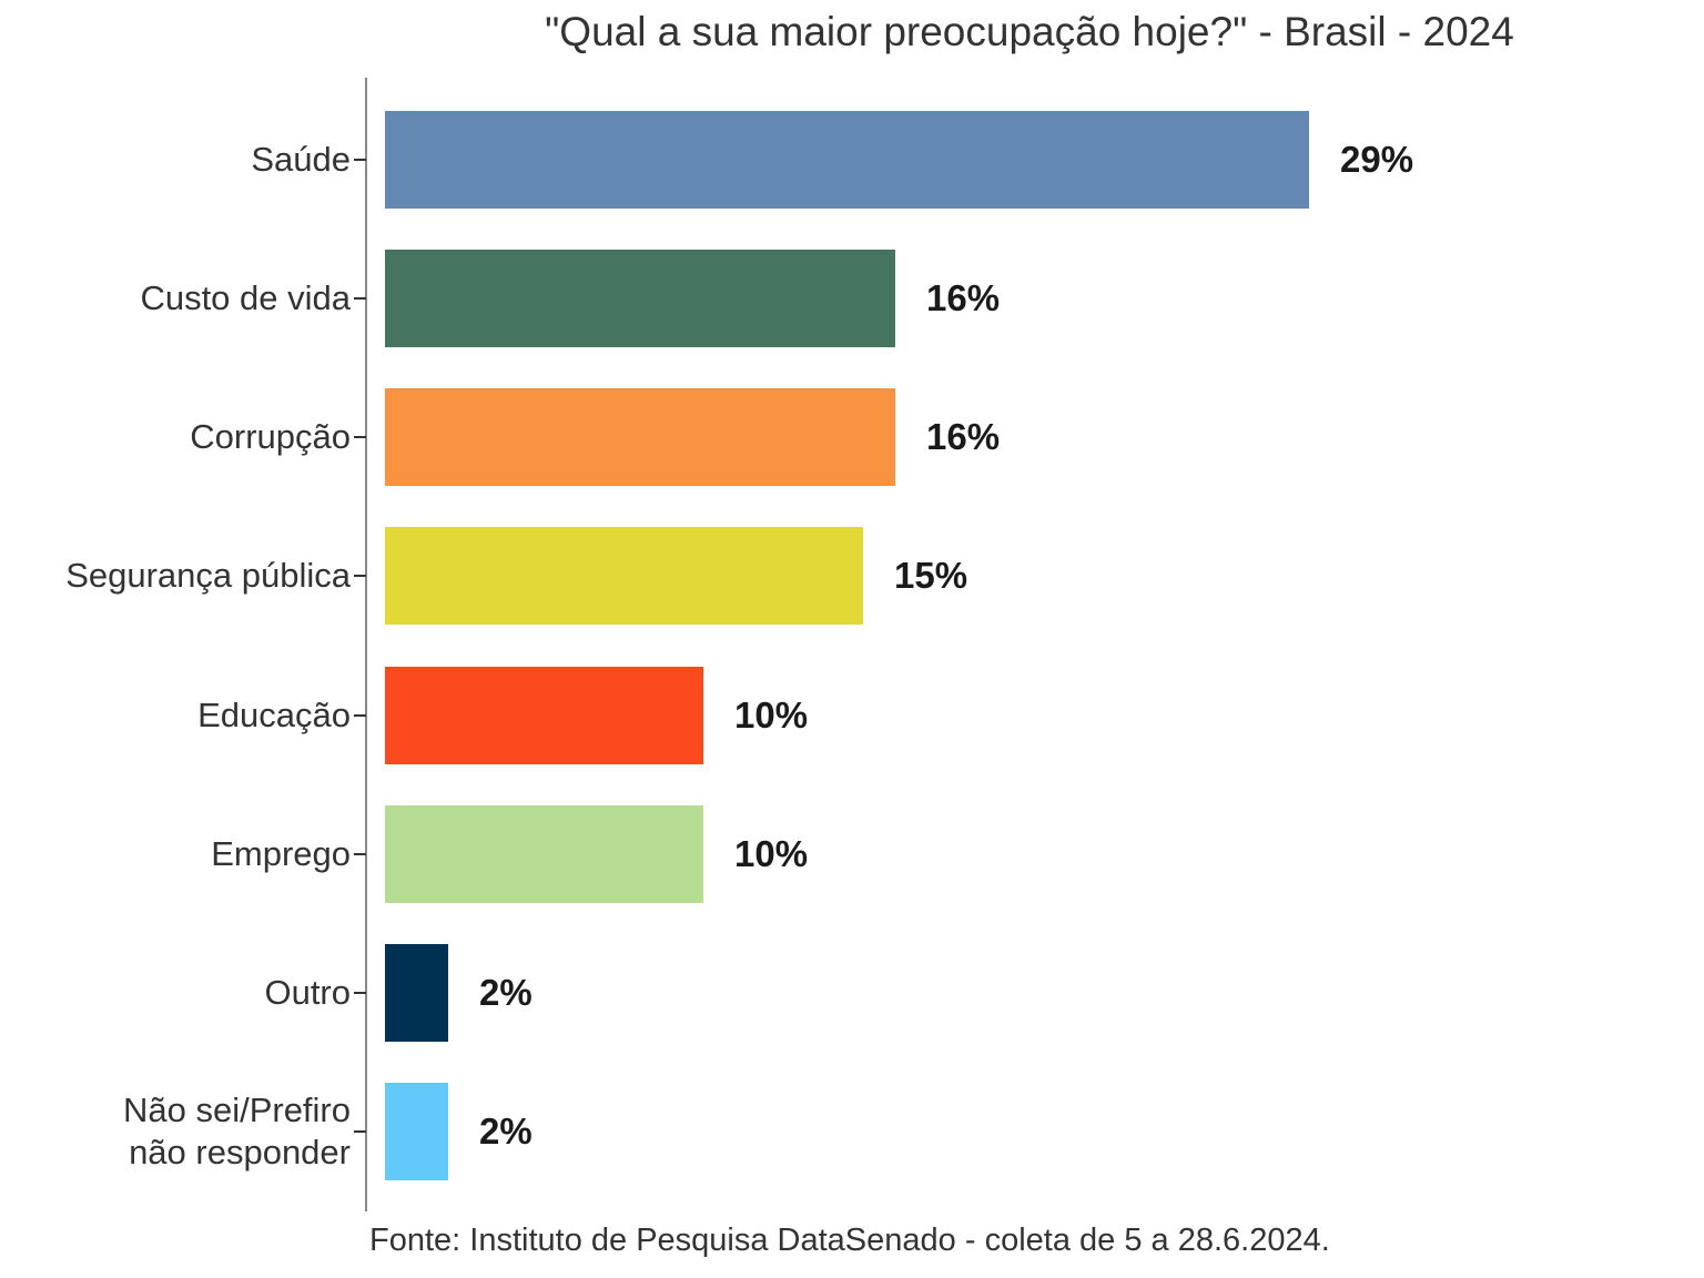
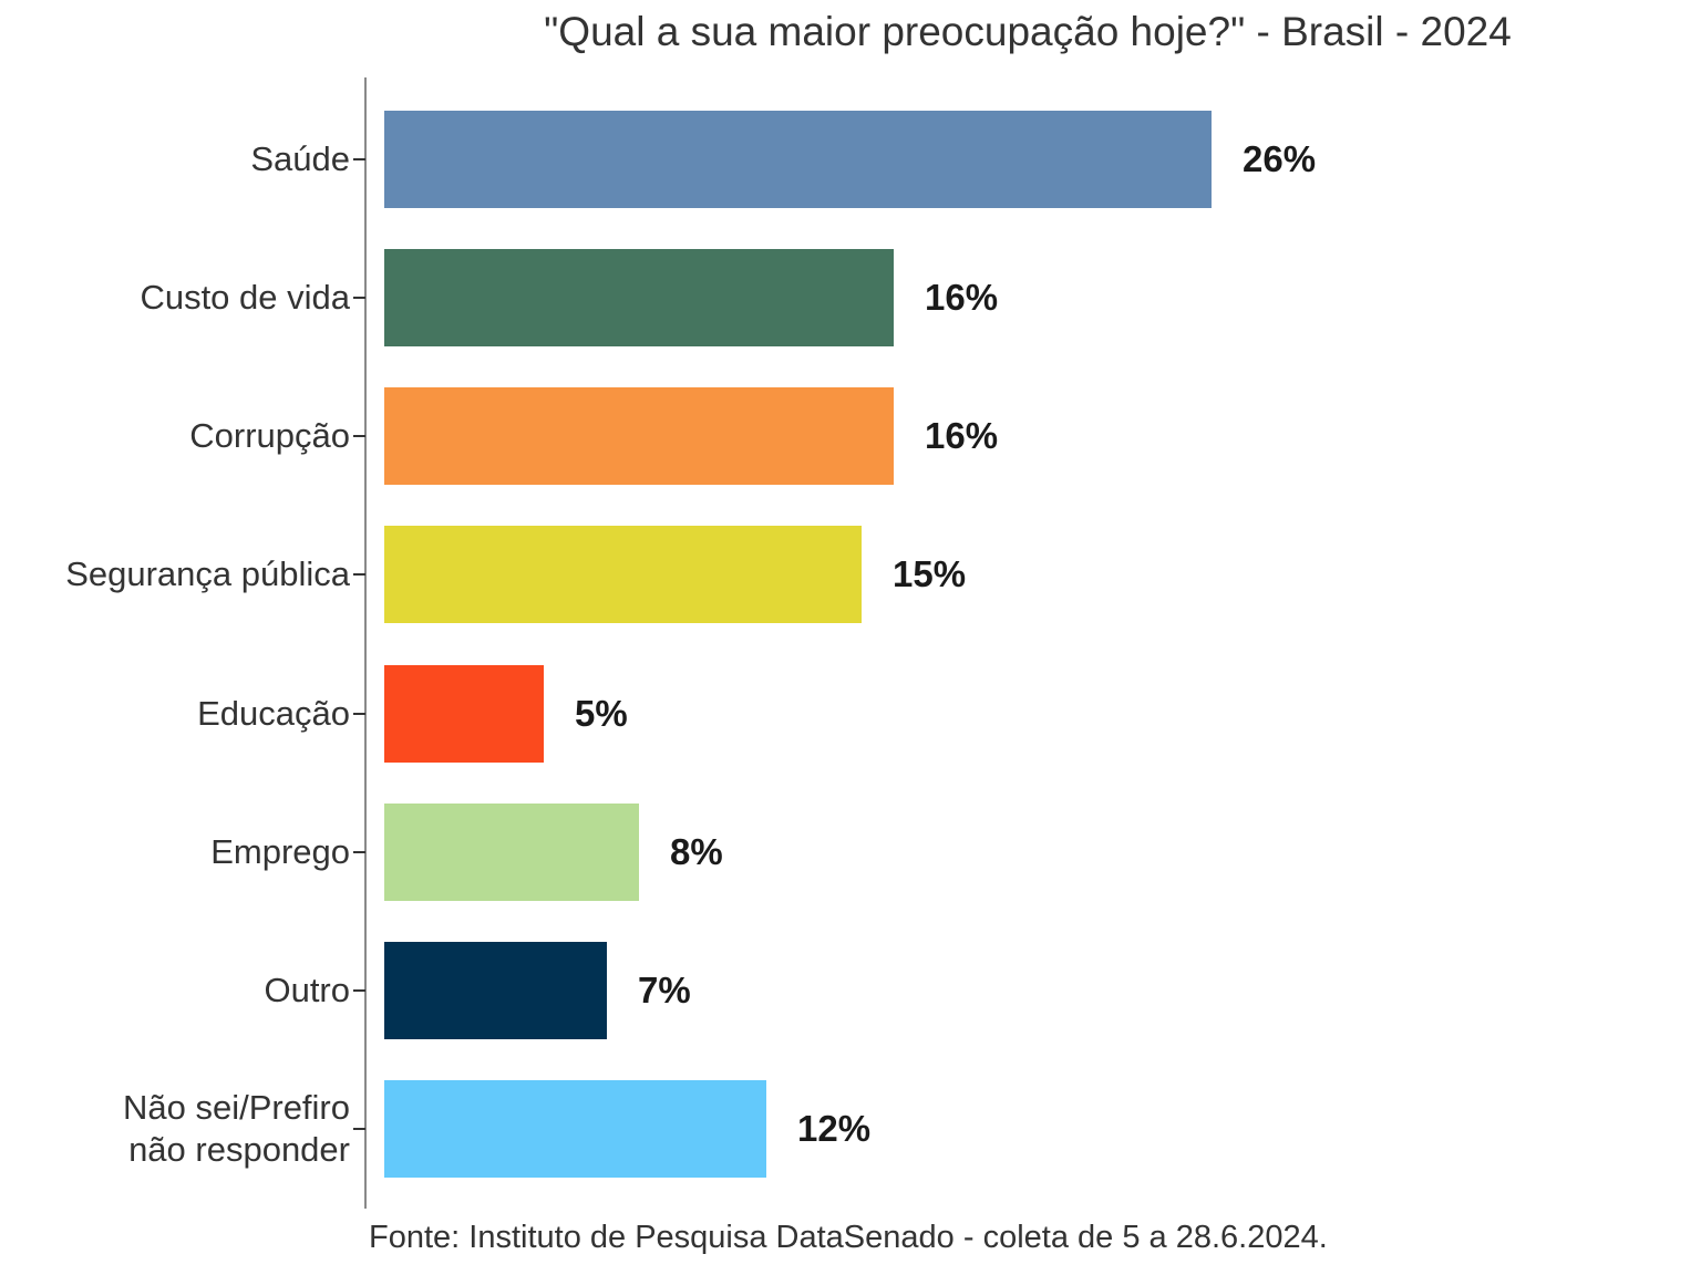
Saúde: 29% -> 26%
Educação: 10% -> 5%
Emprego: 10% -> 8%
Outro: 2% -> 7%
Não sei/Prefiro não responder: 2% -> 12%
